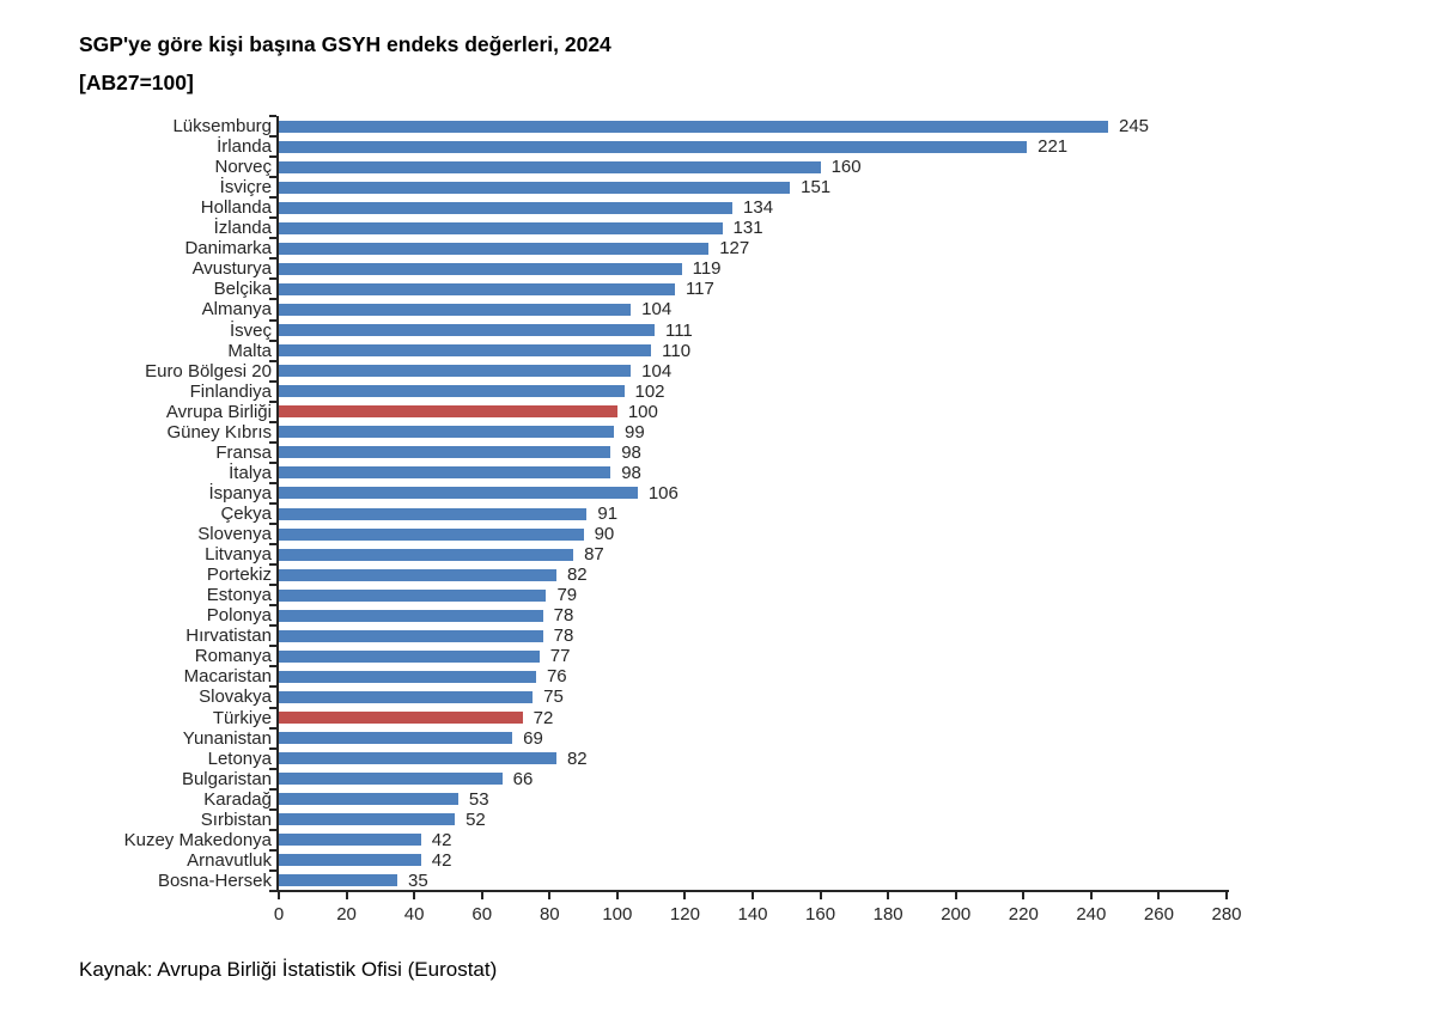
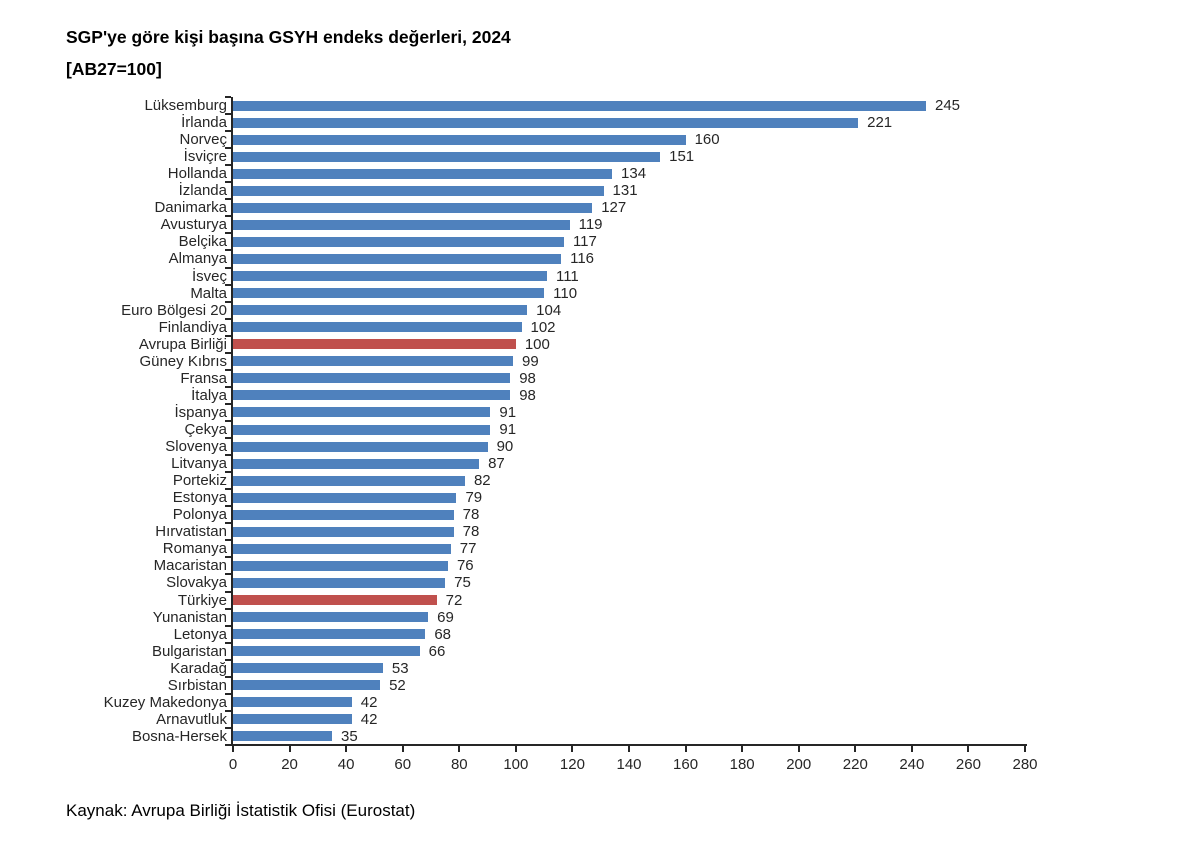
Almanya: 104 -> 116
İspanya: 106 -> 91
Letonya: 82 -> 68
